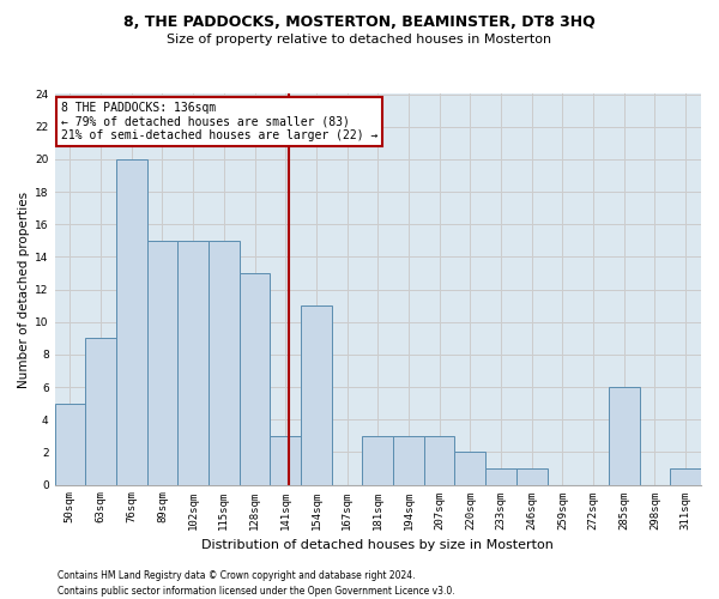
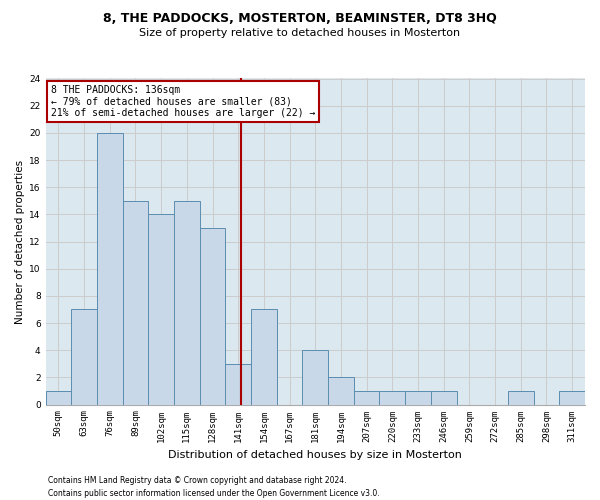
50sqm: 5 -> 1
63sqm: 9 -> 7
102sqm: 15 -> 14
154sqm: 11 -> 7
181sqm: 3 -> 4
194sqm: 3 -> 2
207sqm: 3 -> 1
220sqm: 2 -> 1
285sqm: 6 -> 1
